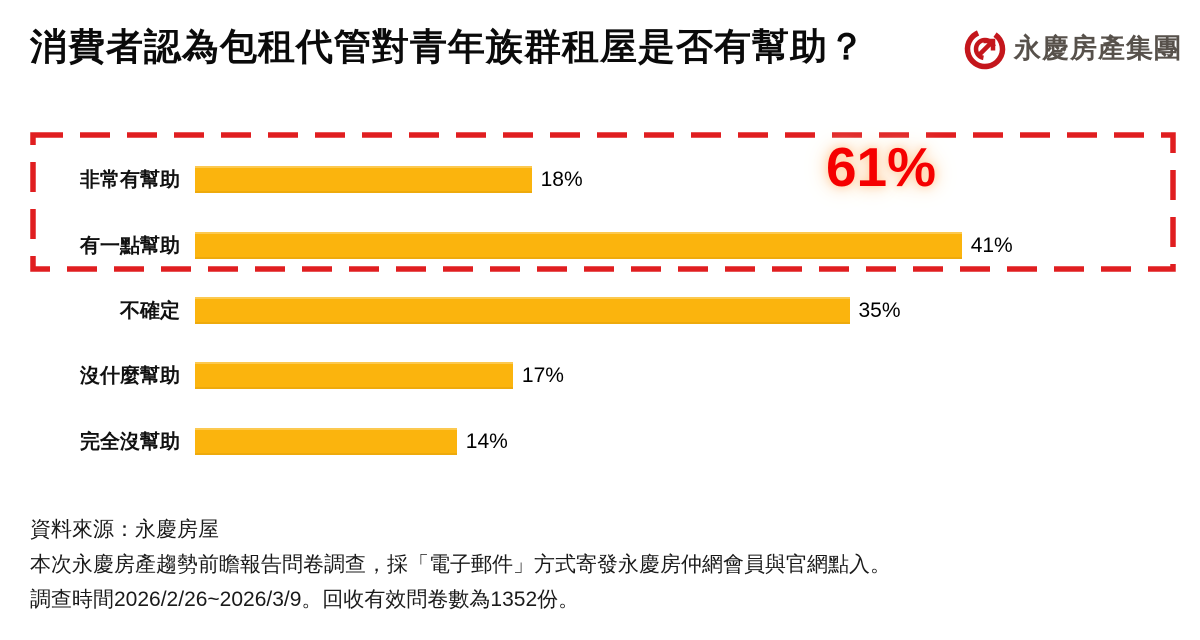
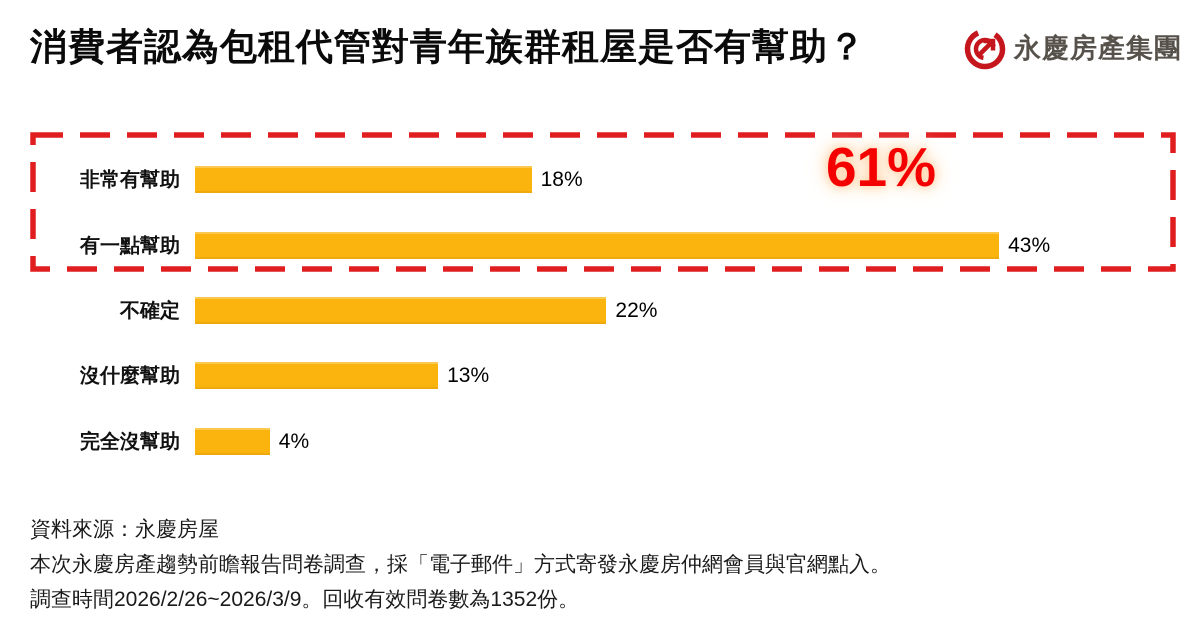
有一點幫助: 41% -> 43%
不確定: 35% -> 22%
沒什麼幫助: 17% -> 13%
完全沒幫助: 14% -> 4%
